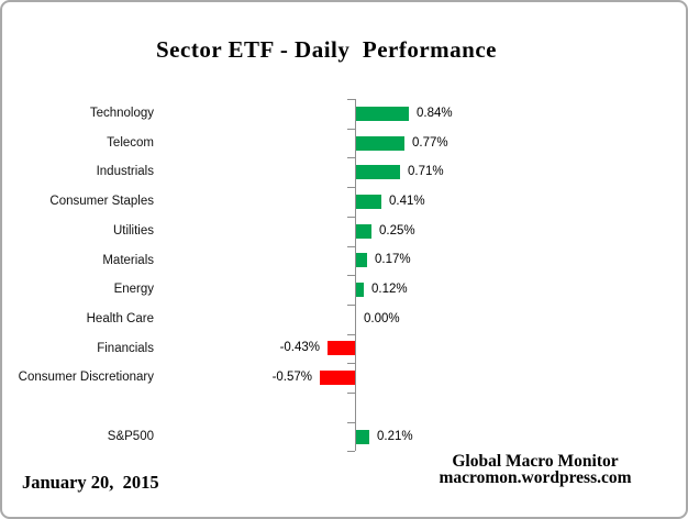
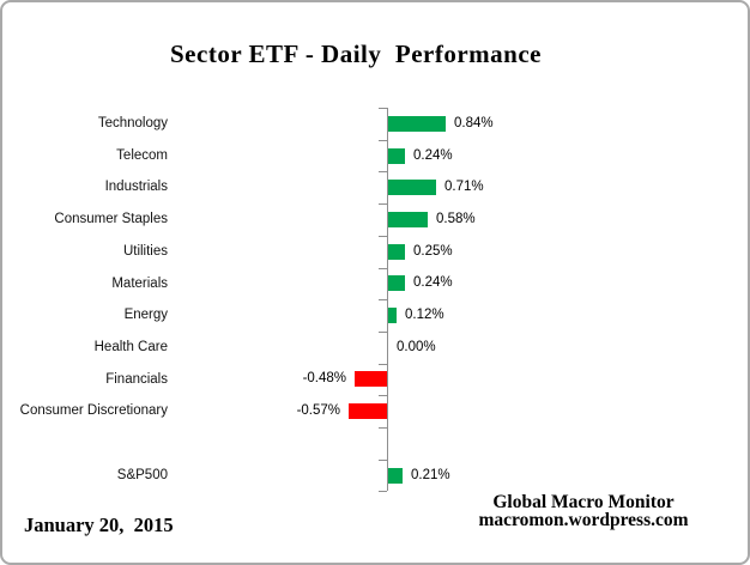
Telecom: 0.77% -> 0.24%
Consumer Staples: 0.41% -> 0.58%
Materials: 0.17% -> 0.24%
Financials: -0.43% -> -0.48%
